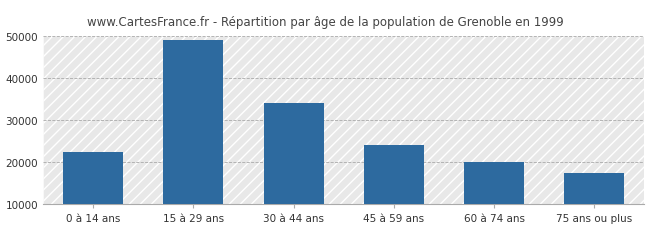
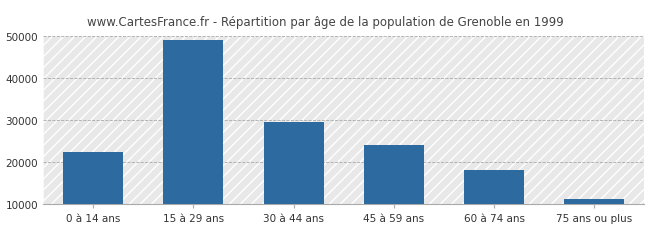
30 à 44 ans: 34000 -> 29500
60 à 74 ans: 20000 -> 18100
75 ans ou plus: 17500 -> 11200
